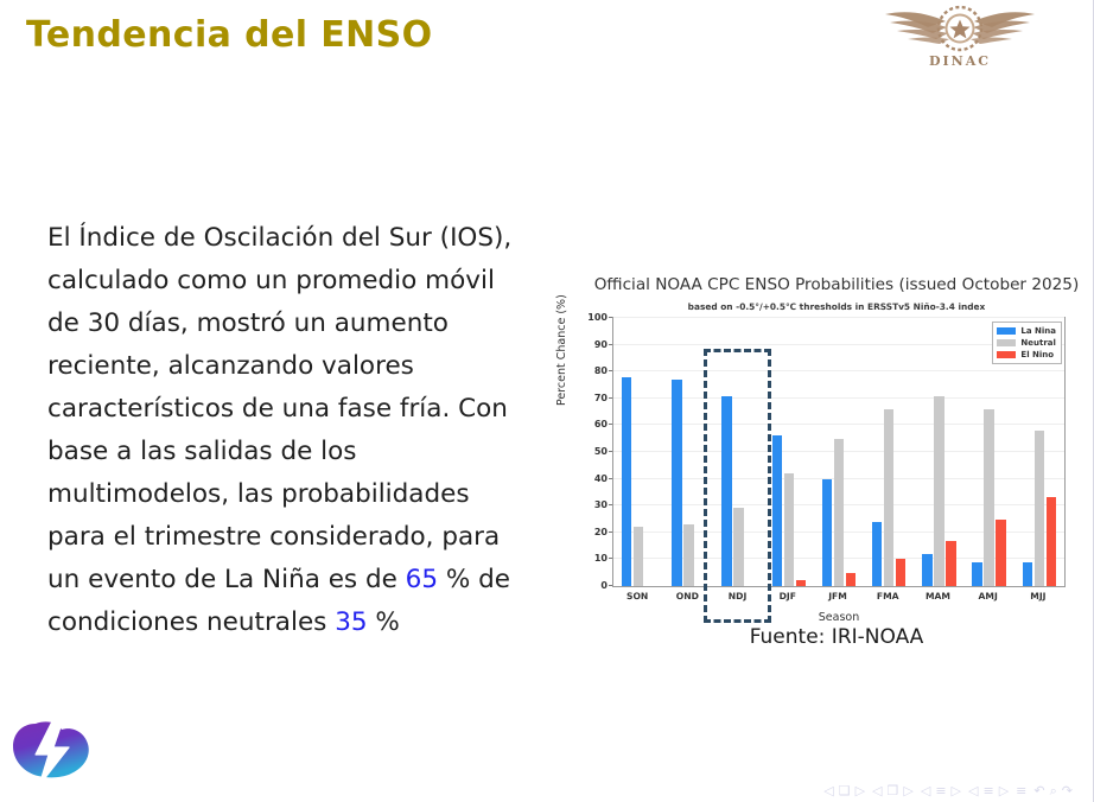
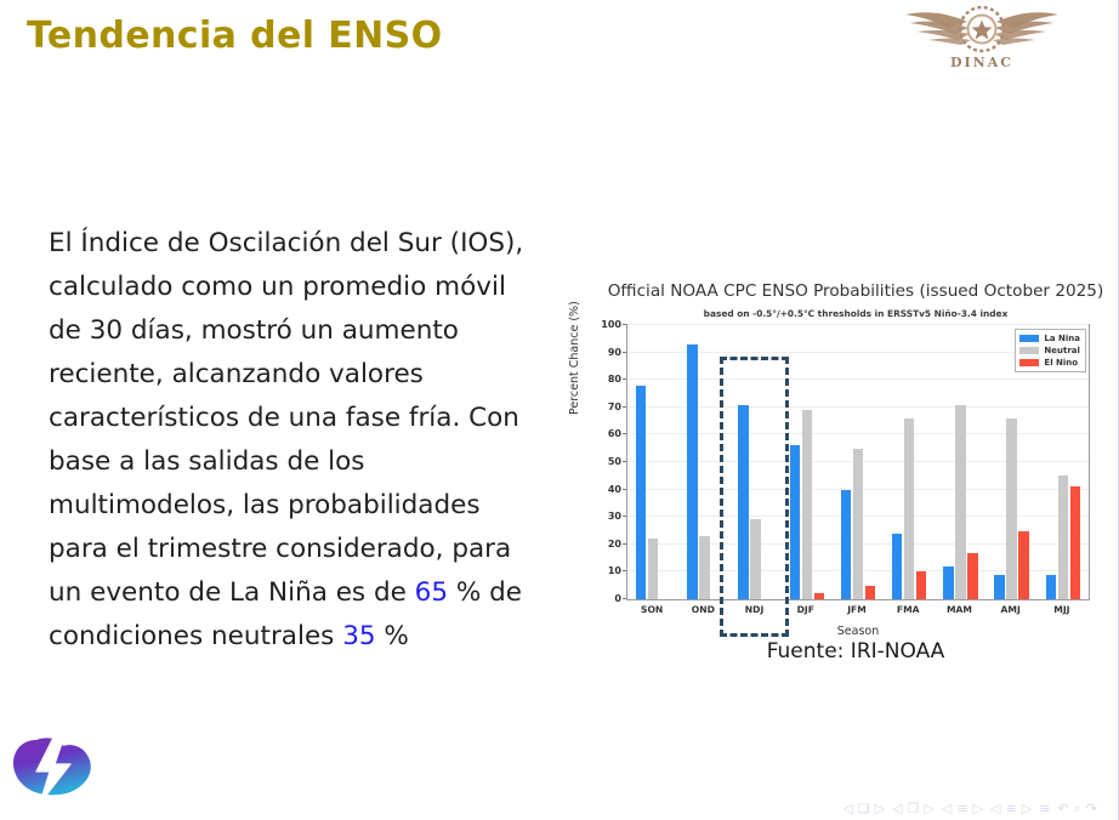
La Nina/OND: 77 -> 93
Neutral/DJF: 42 -> 69
Neutral/MJJ: 58 -> 45
El Nino/MJJ: 33 -> 41
